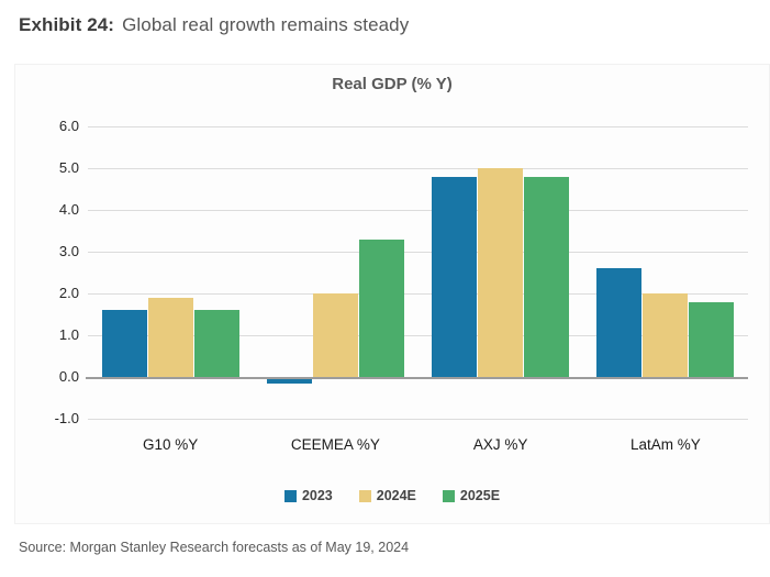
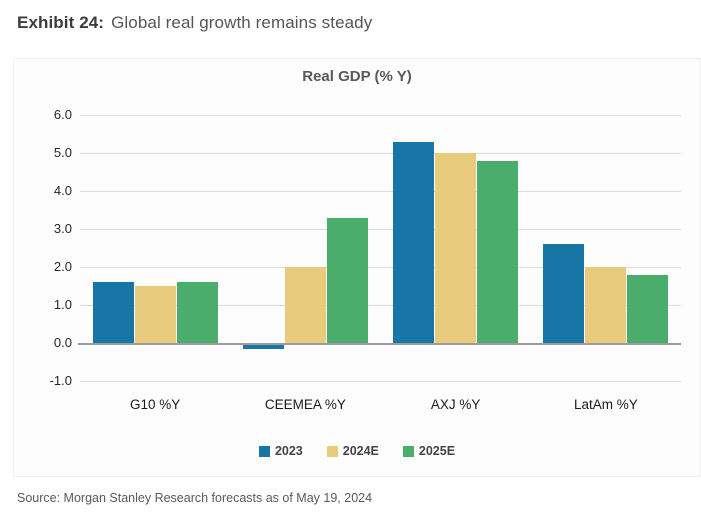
2024E/G10 %Y: 1.9 -> 1.5
2023/AXJ %Y: 4.8 -> 5.3
